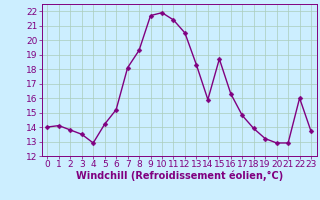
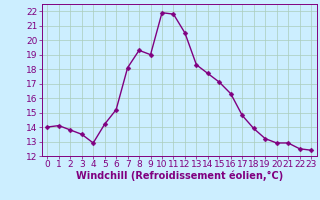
9: 21.7 -> 19.0
11: 21.4 -> 21.8
14: 15.9 -> 17.7
15: 18.7 -> 17.1
22: 16.0 -> 12.5
23: 13.7 -> 12.4
